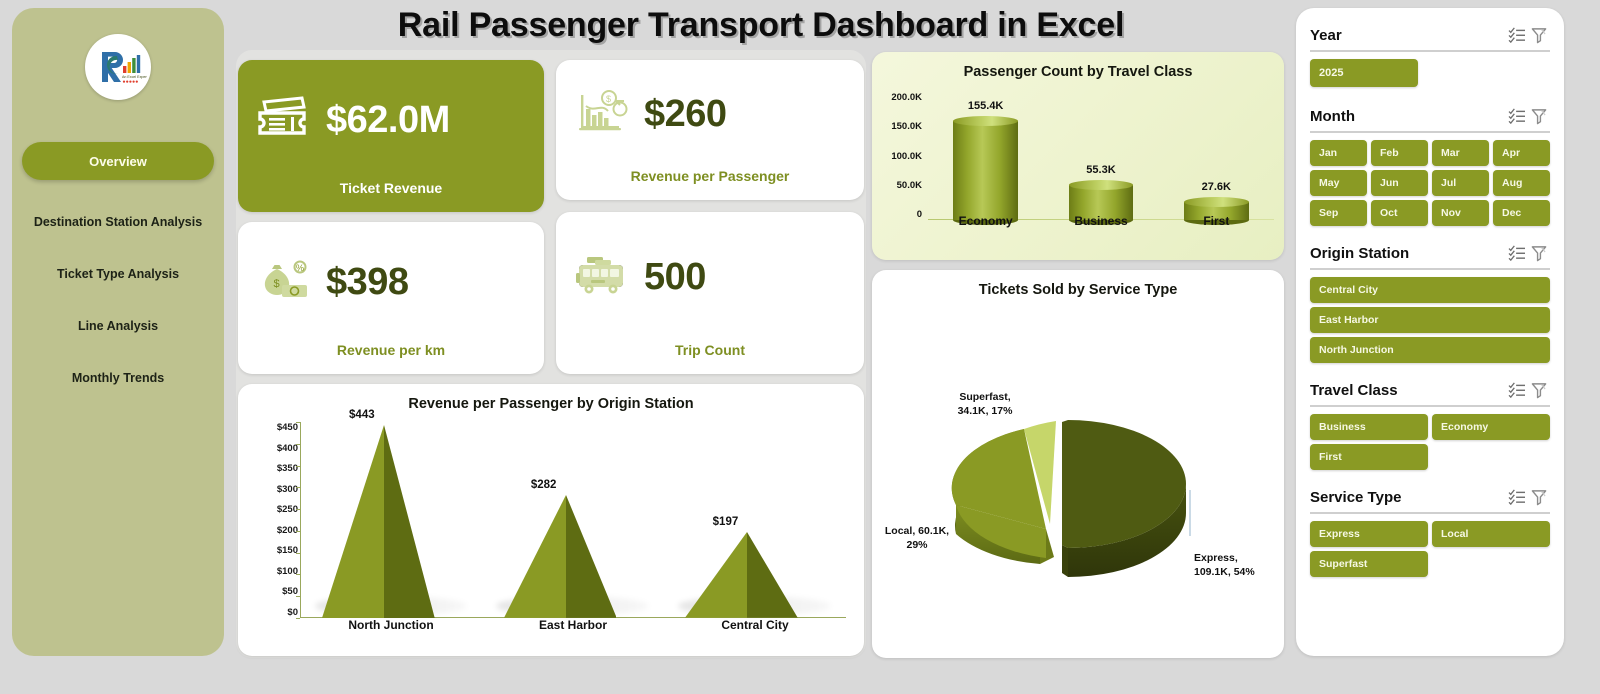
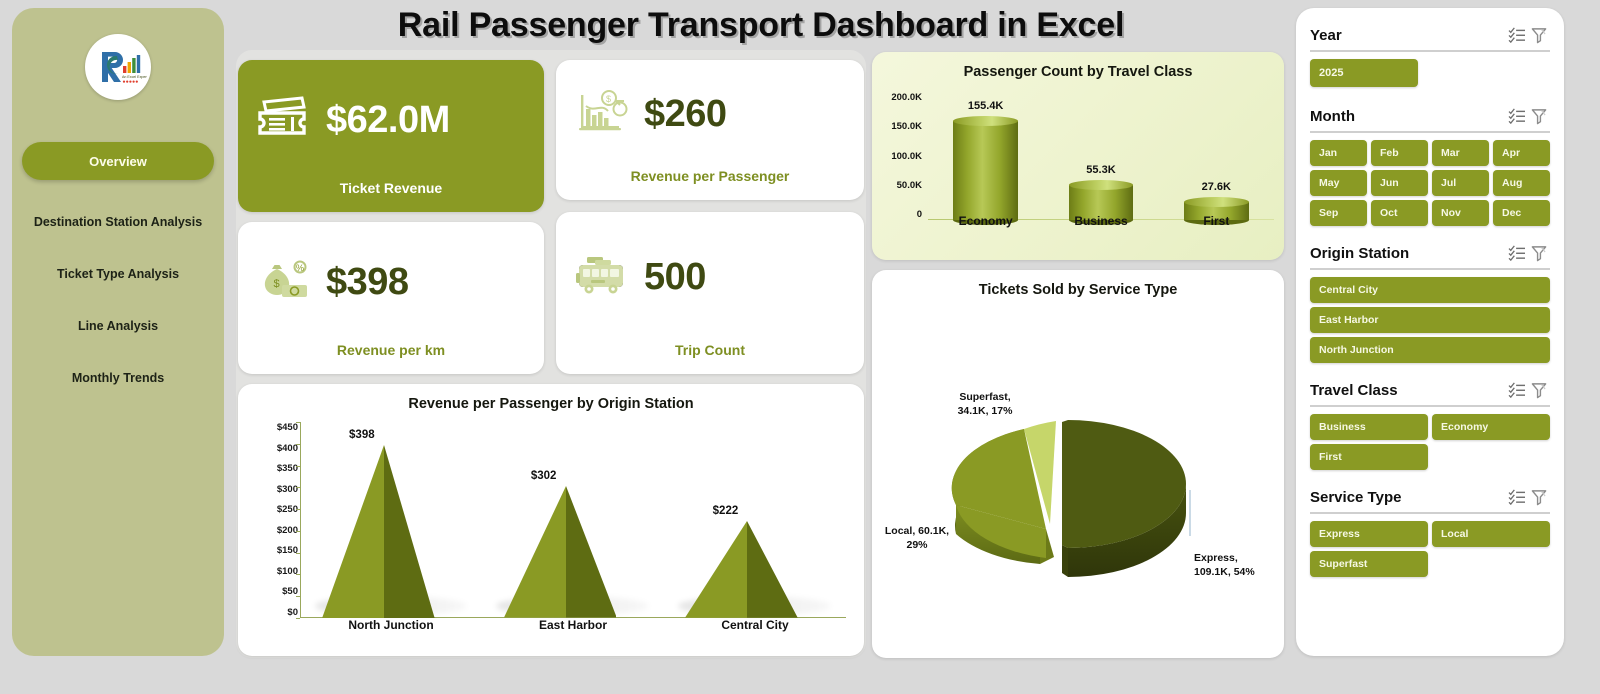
Revenue per Passenger by Origin Station/North Junction: $443 -> $398
Revenue per Passenger by Origin Station/East Harbor: $282 -> $302
Revenue per Passenger by Origin Station/Central City: $197 -> $222
